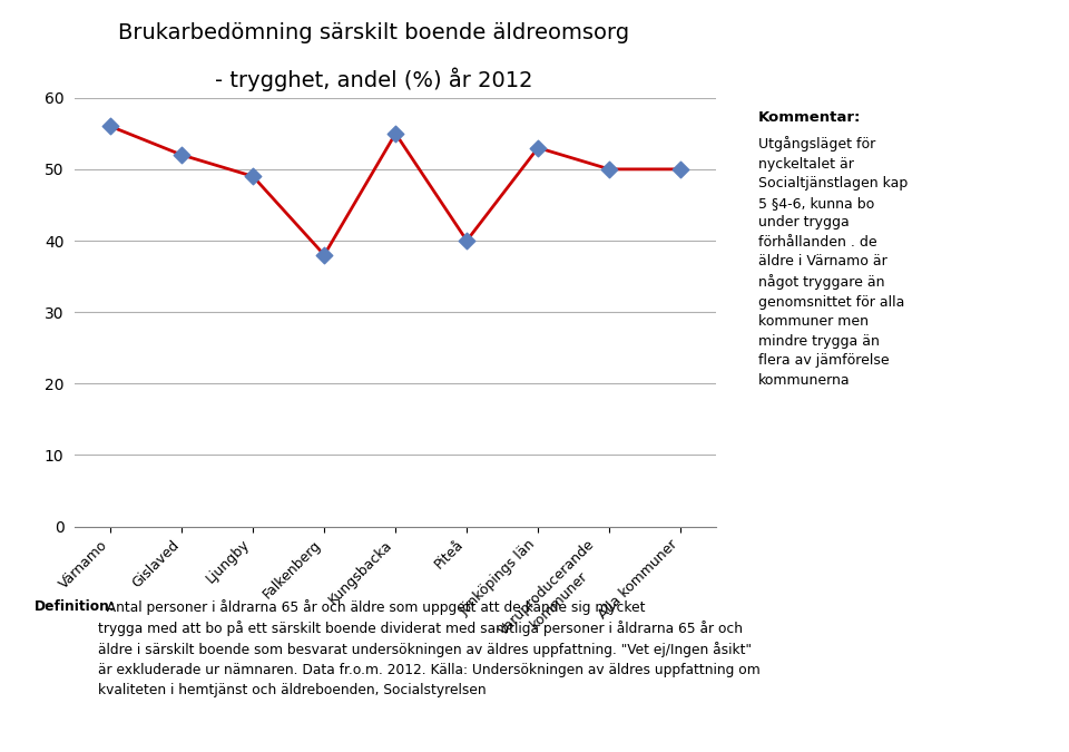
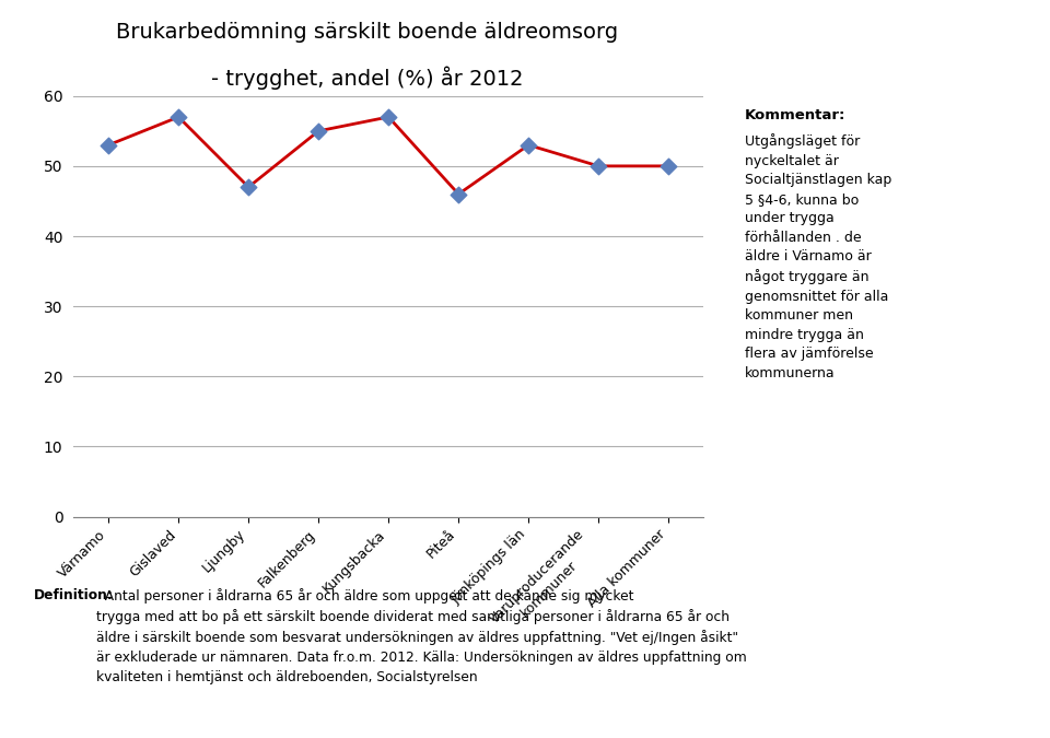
Värnamo: 56 -> 53
Gislaved: 52 -> 57
Ljungby: 49 -> 47
Falkenberg: 38 -> 55
Kungsbacka: 55 -> 57
Piteå: 40 -> 46
